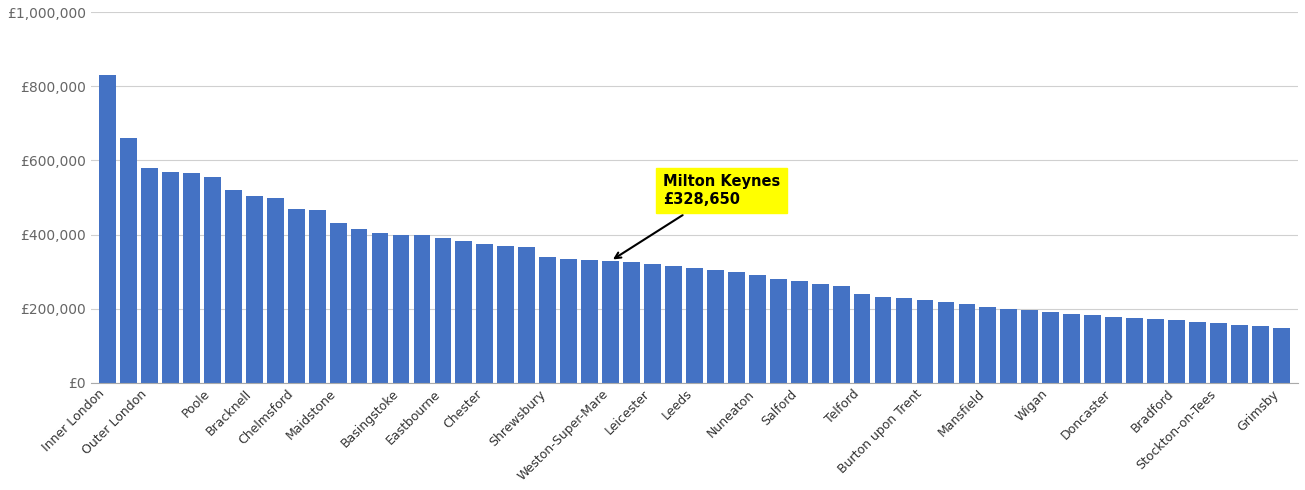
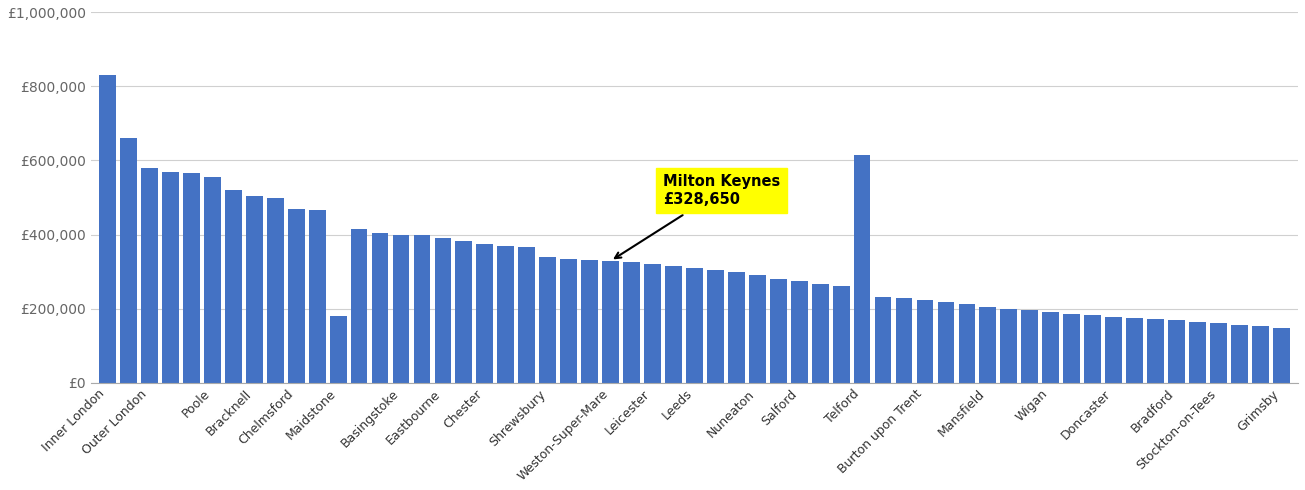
Maidstone: £430,000 -> £180,000
Telford: £240,000 -> £615,000
